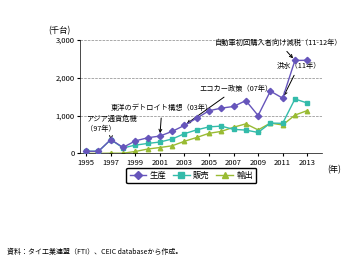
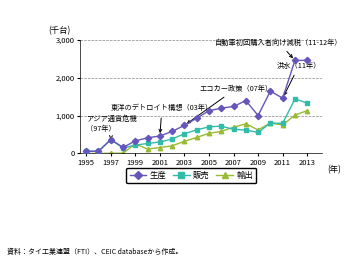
輸出/1999: 50 -> 250
